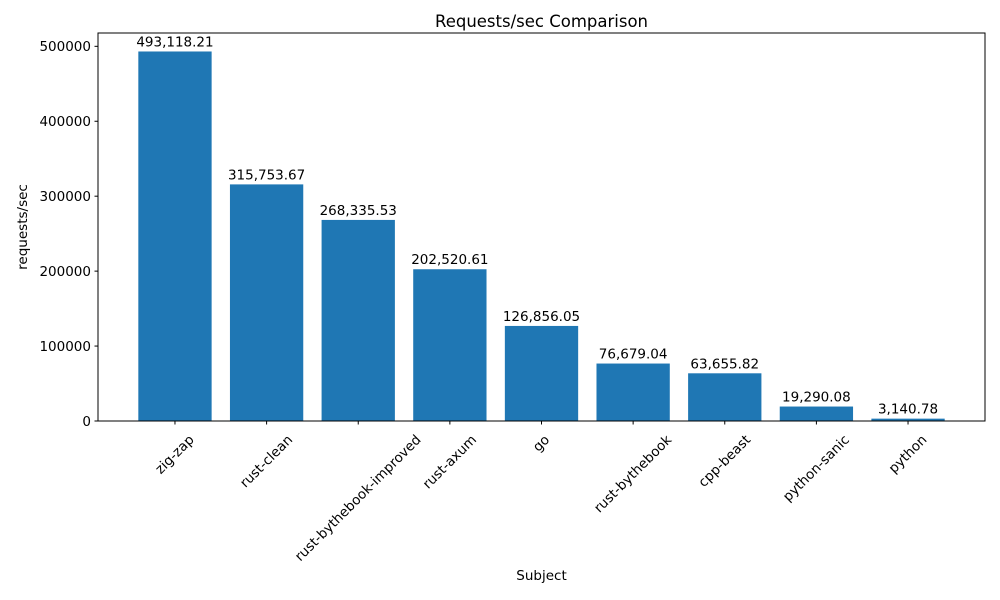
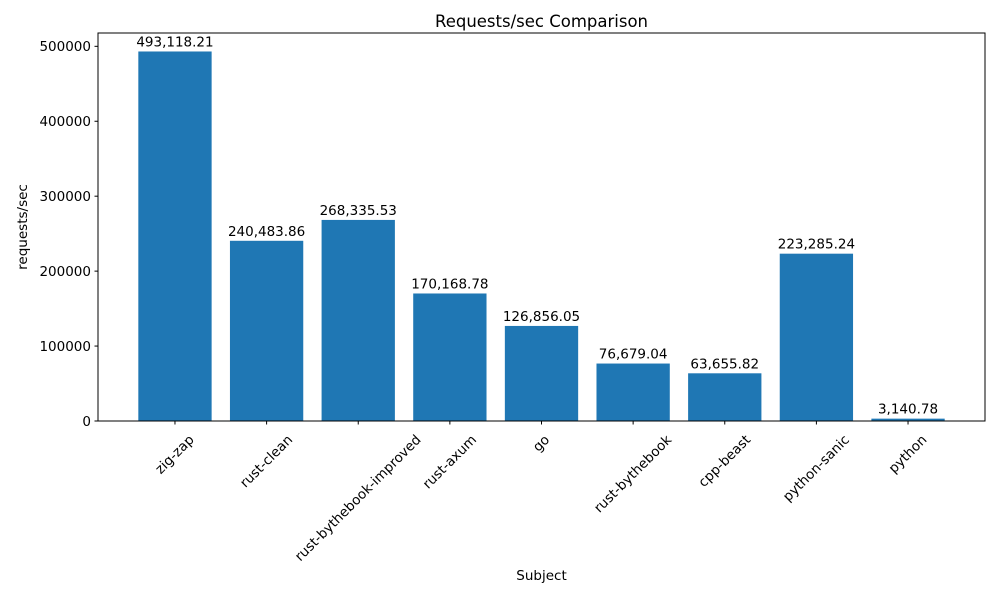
rust-clean: 315,753.67 -> 240,483.86
rust-axum: 202,520.61 -> 170,168.78
python-sanic: 19,290.08 -> 223,285.24
